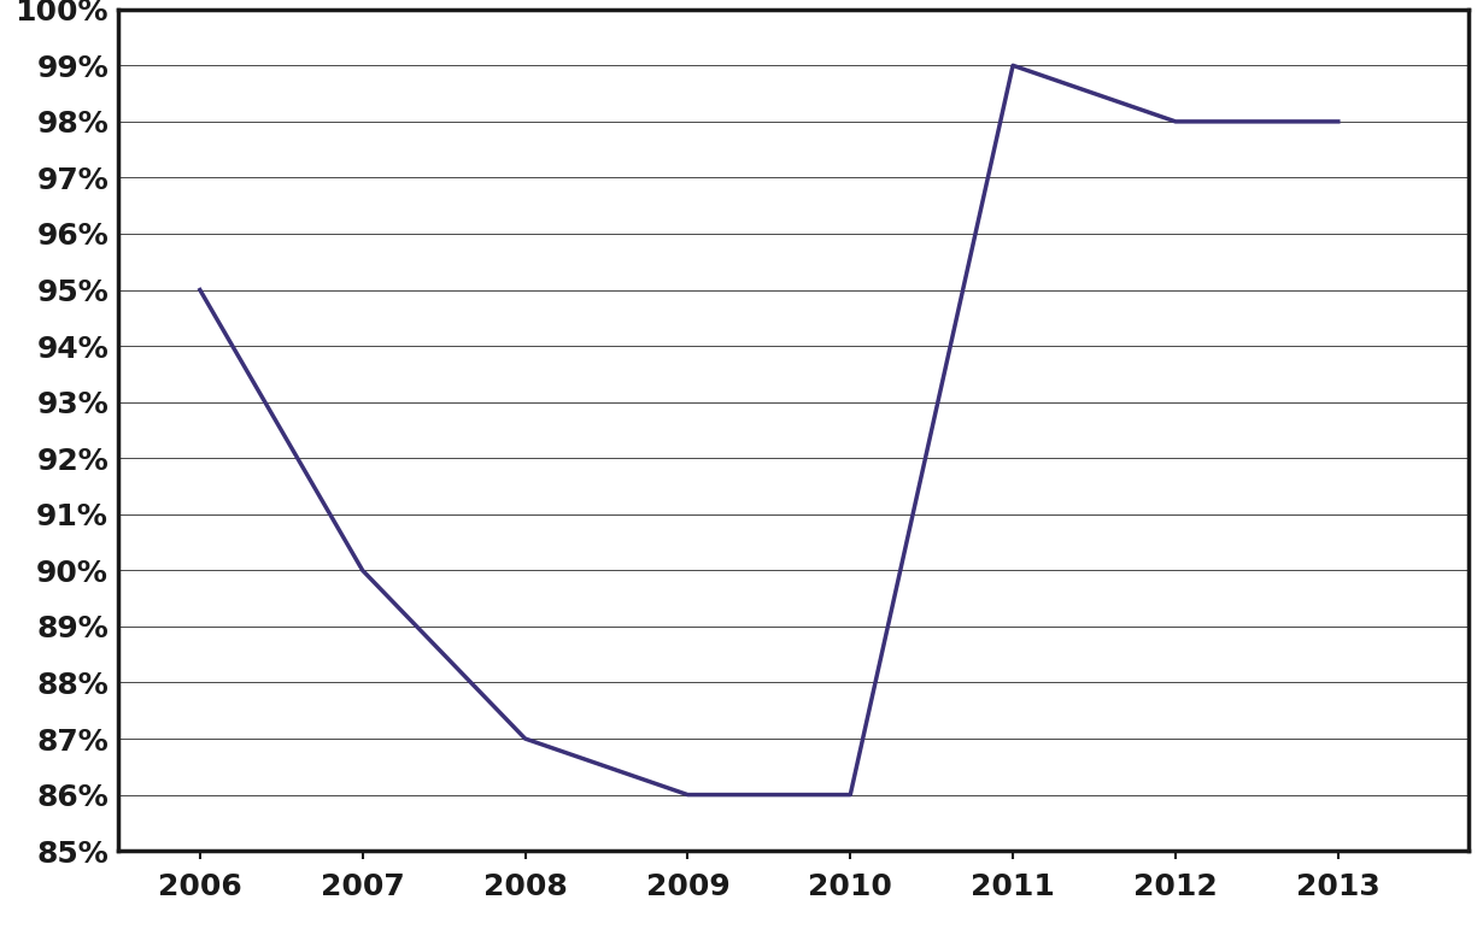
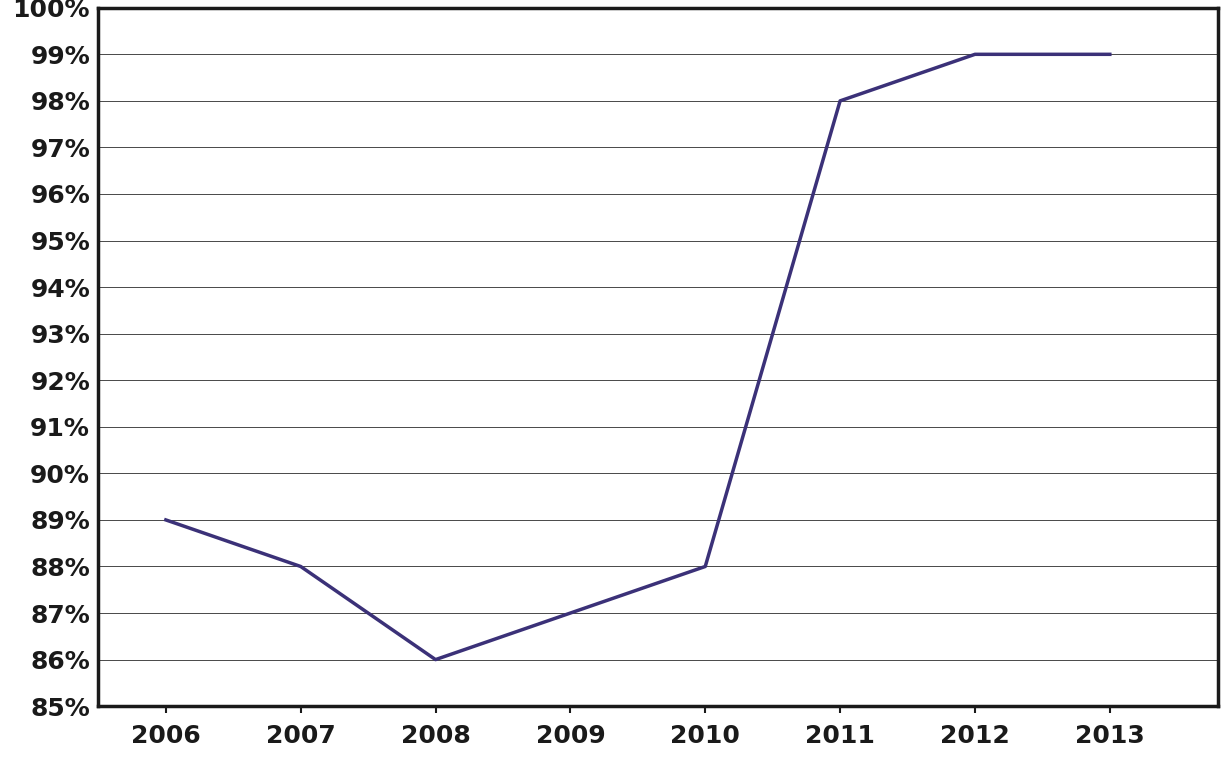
2006: 95% -> 89%
2007: 90% -> 88%
2008: 87% -> 86%
2009: 86% -> 87%
2010: 86% -> 88%
2011: 99% -> 98%
2012: 98% -> 99%
2013: 98% -> 99%
